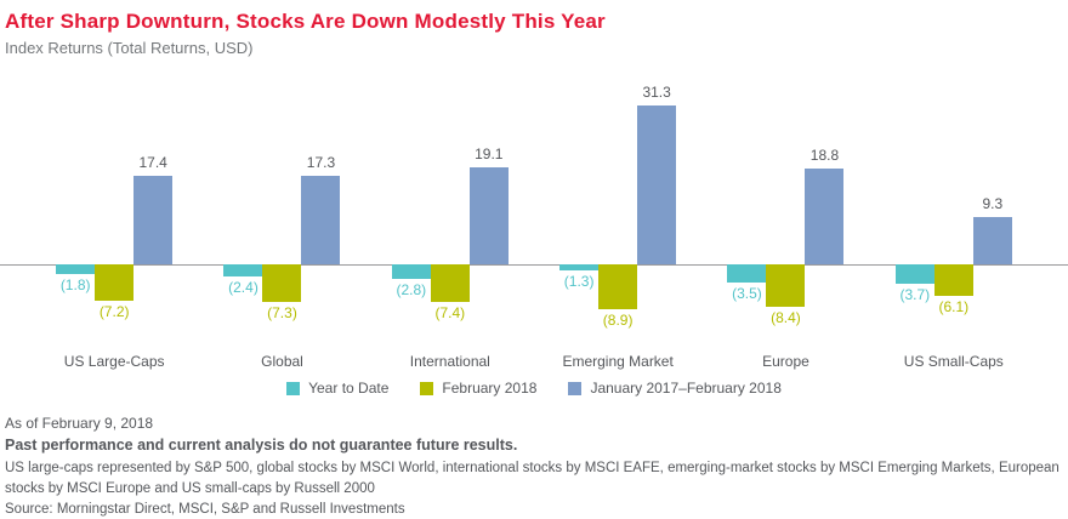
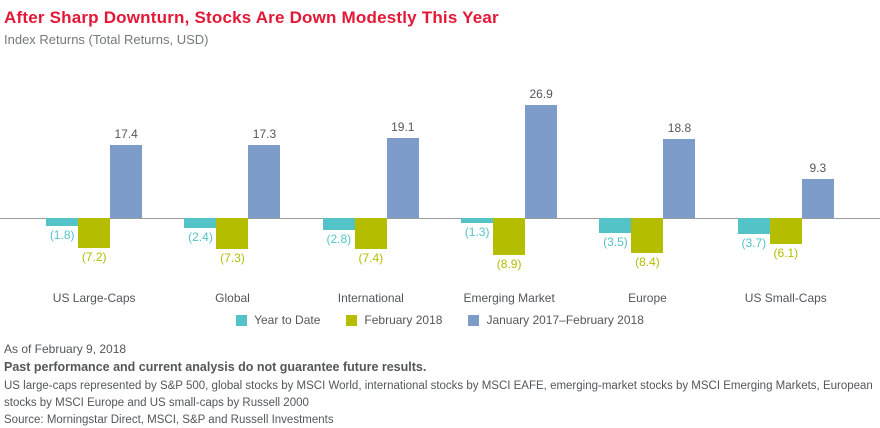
January 2017–February 2018/Emerging Market: 31.3 -> 26.9
